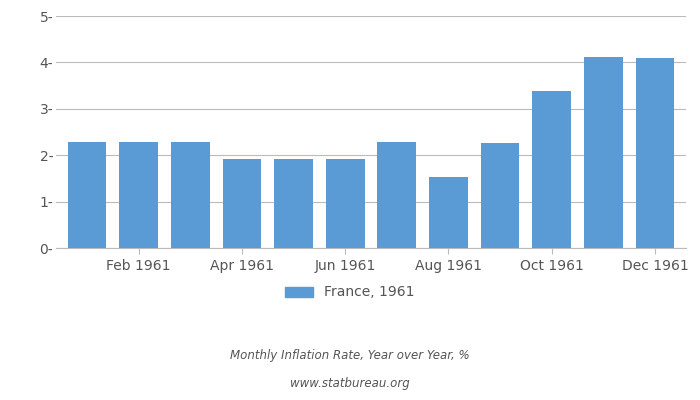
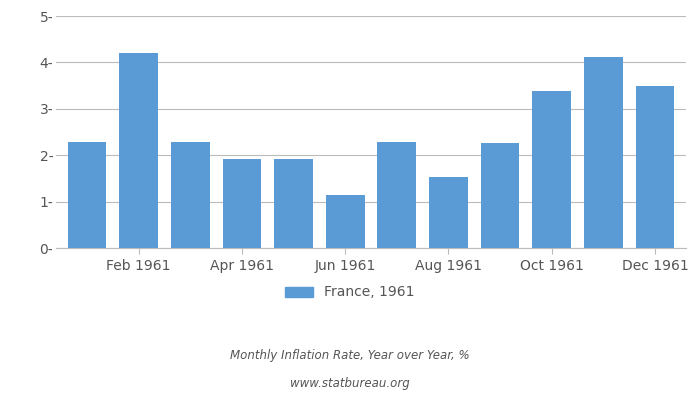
Feb 1961: 2.29- -> 4.20-
Jun 1961: 1.92- -> 1.15-
Dec 1961: 4.10- -> 3.50-
